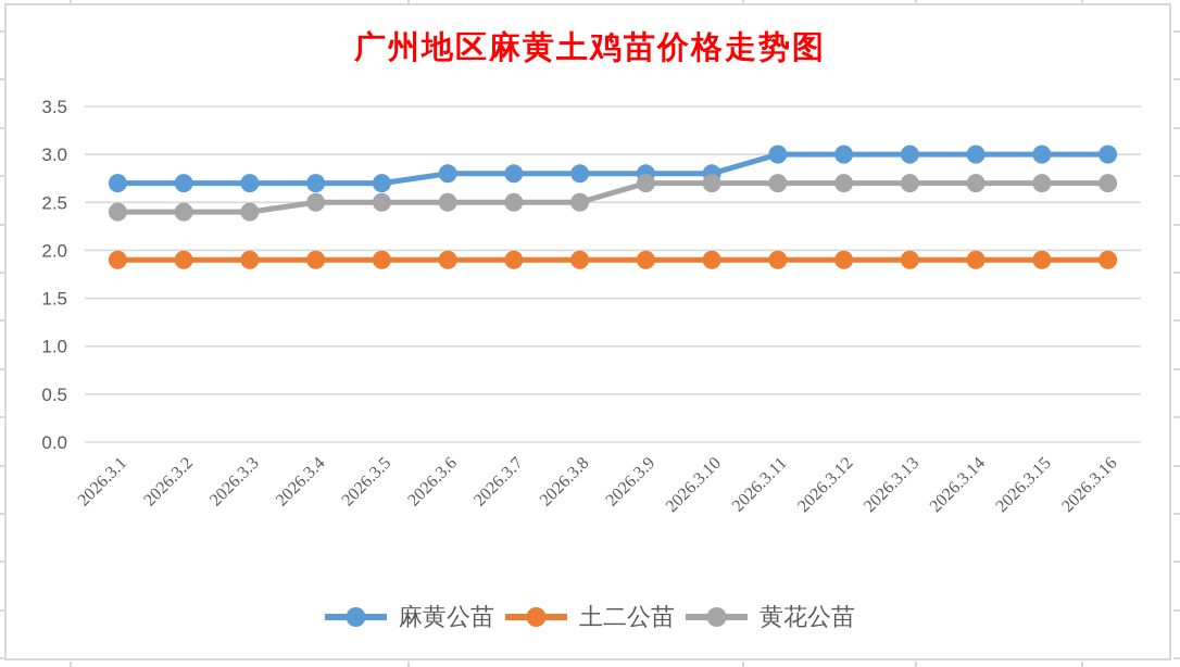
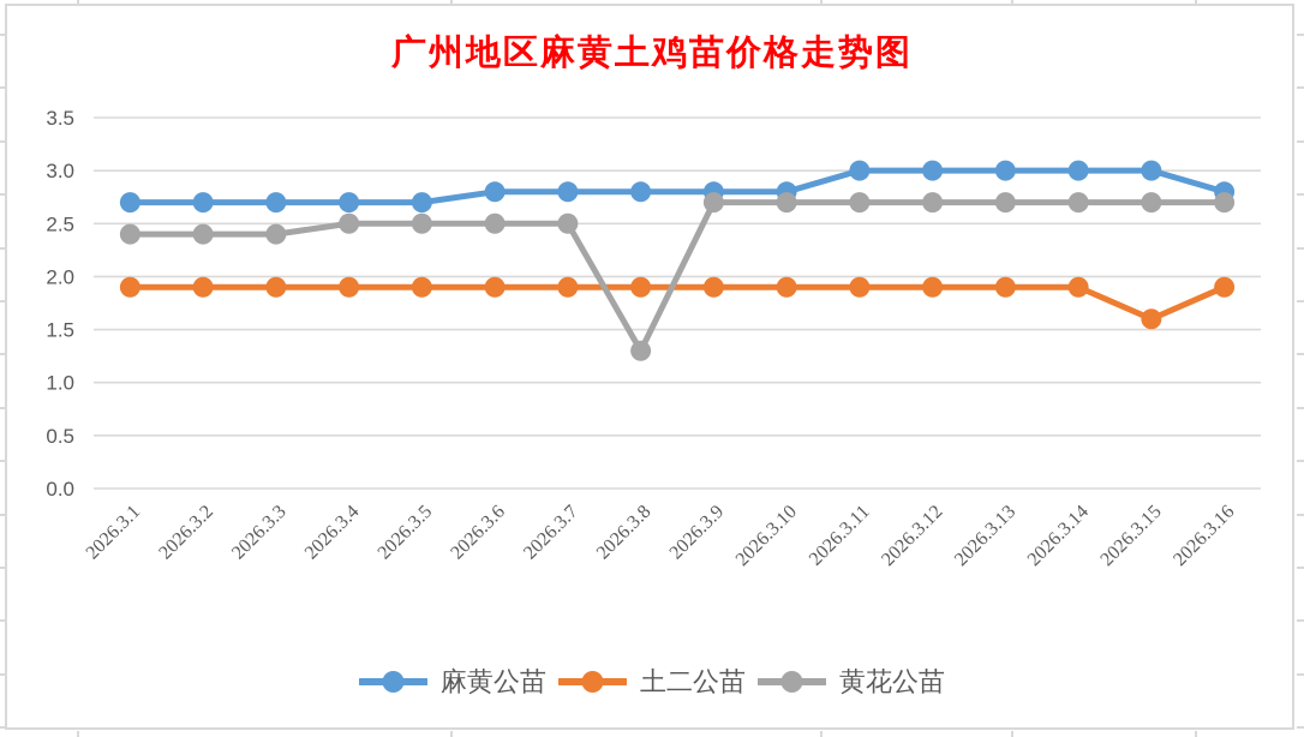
黄花公苗/2026.3.8: 2.5 -> 1.3
土二公苗/2026.3.15: 1.9 -> 1.6
麻黄公苗/2026.3.16: 3.0 -> 2.8
